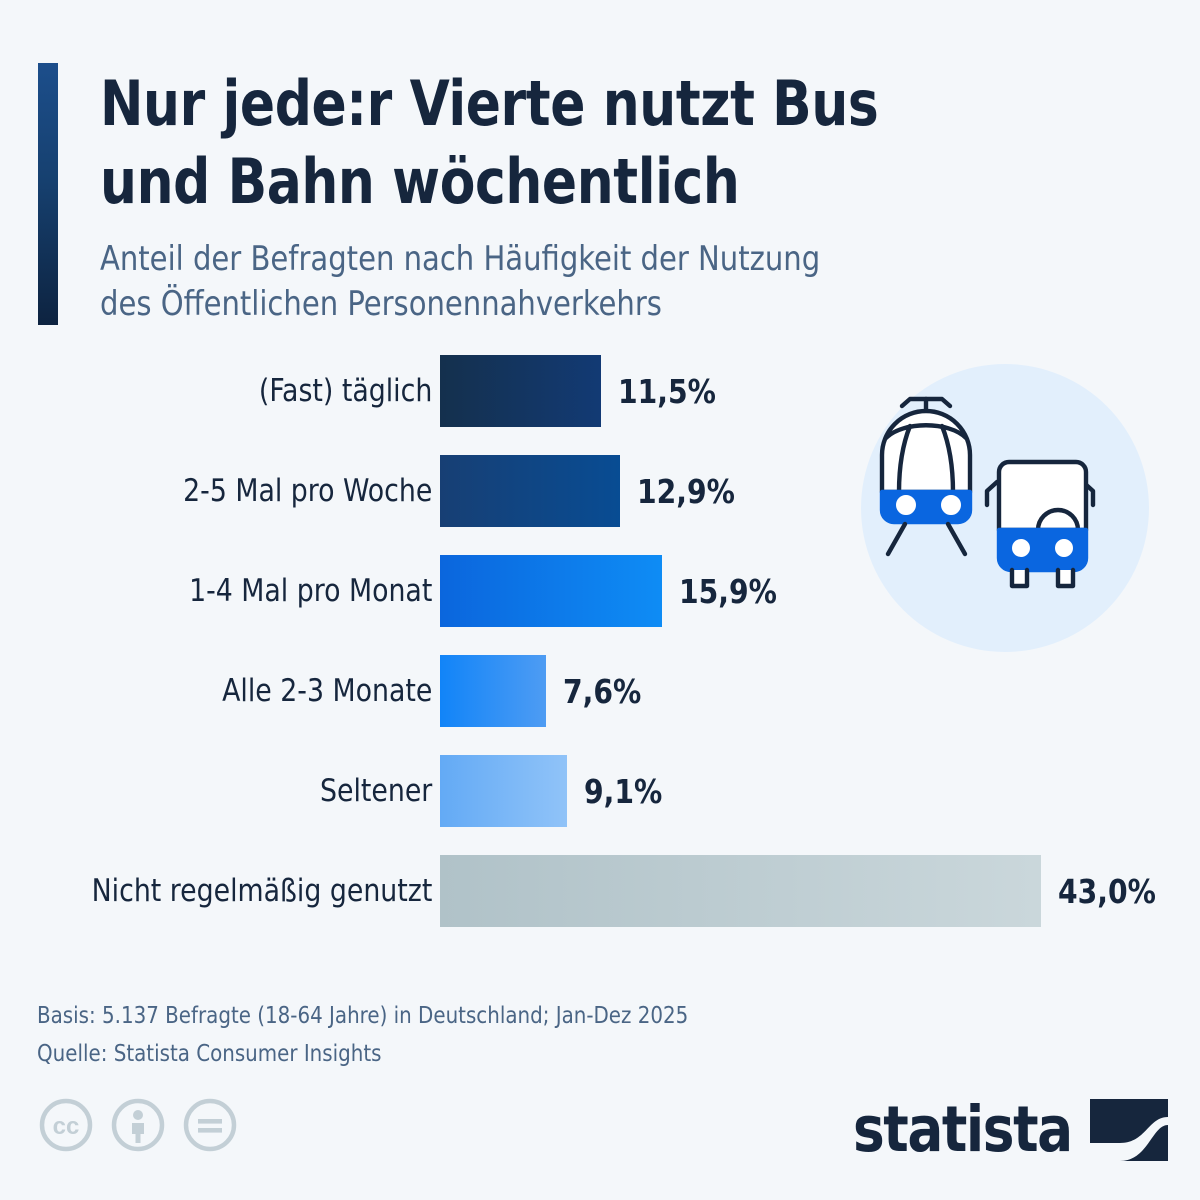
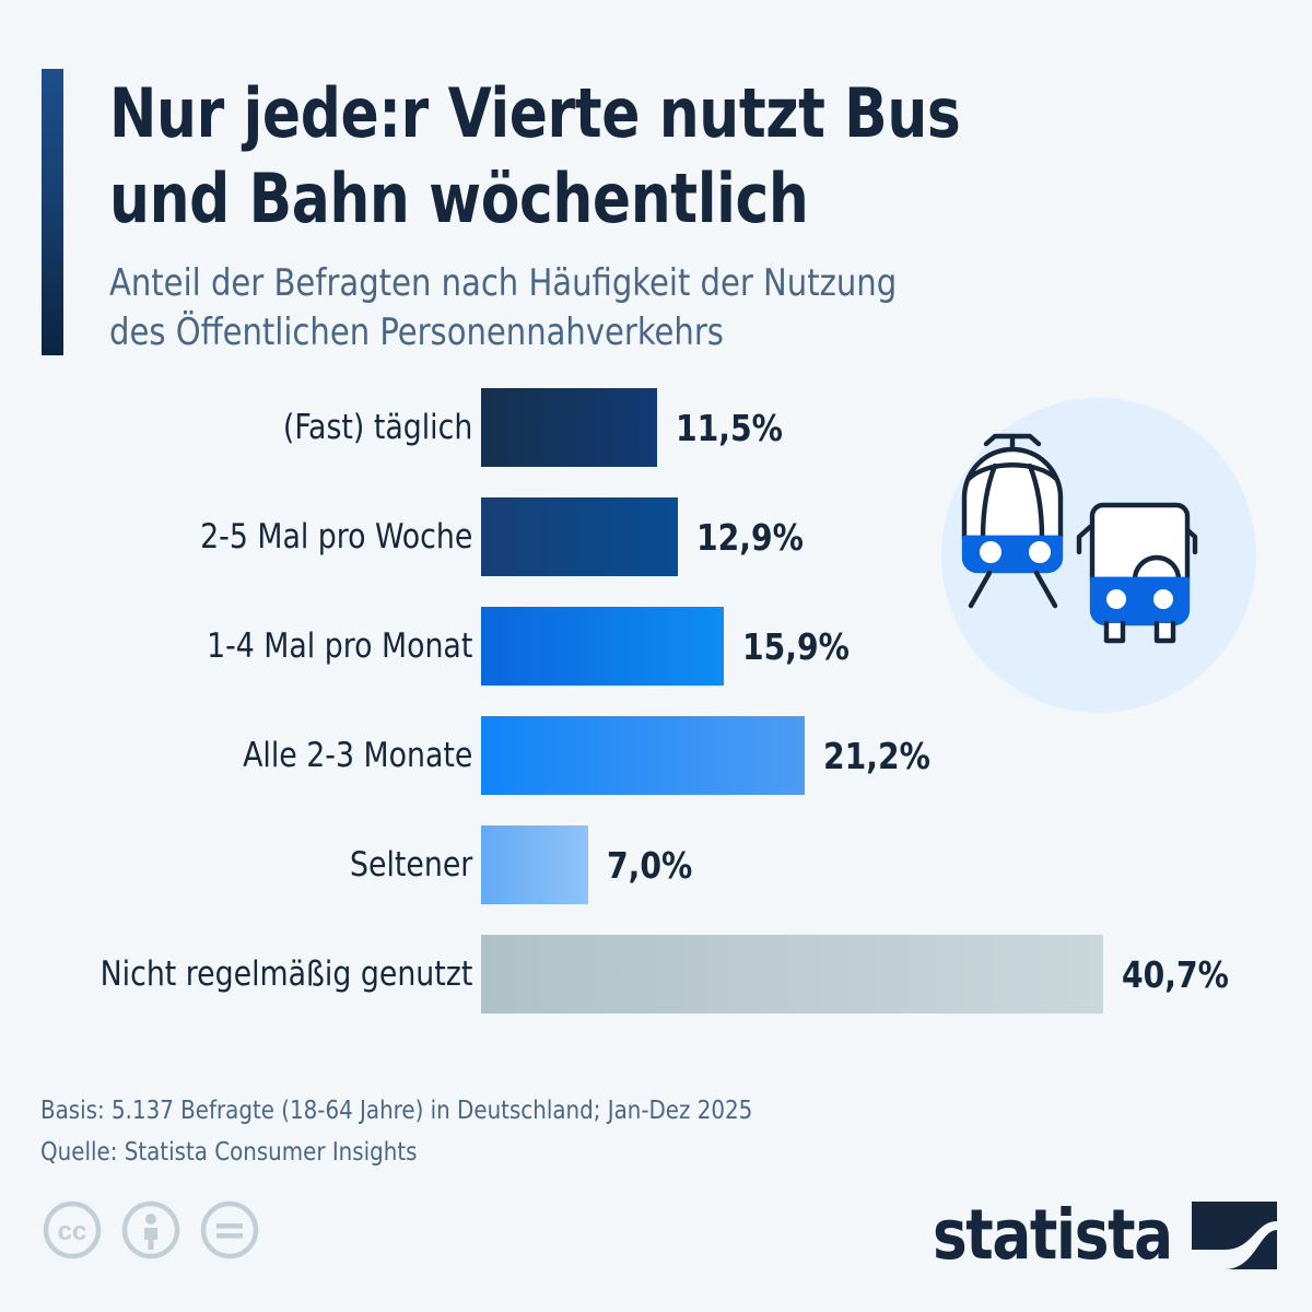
Alle 2-3 Monate: 7,6% -> 21,2%
Seltener: 9,1% -> 7,0%
Nicht regelmäßig genutzt: 43,0% -> 40,7%
